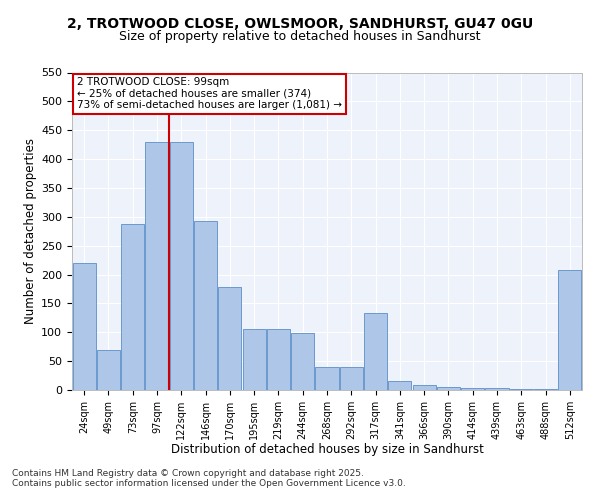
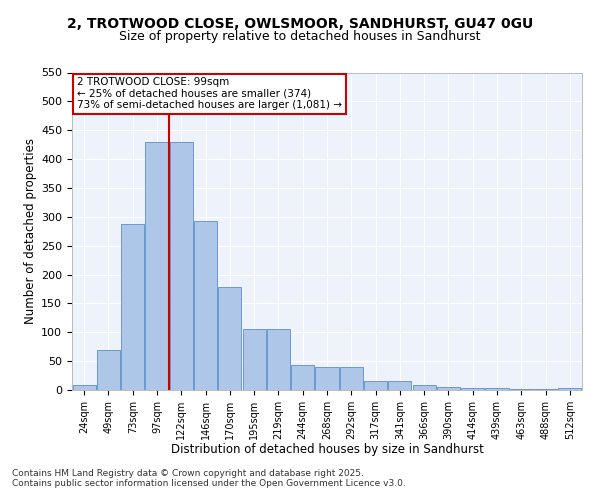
24sqm: 220 -> 8
244sqm: 98 -> 44
317sqm: 134 -> 15
512sqm: 208 -> 3
